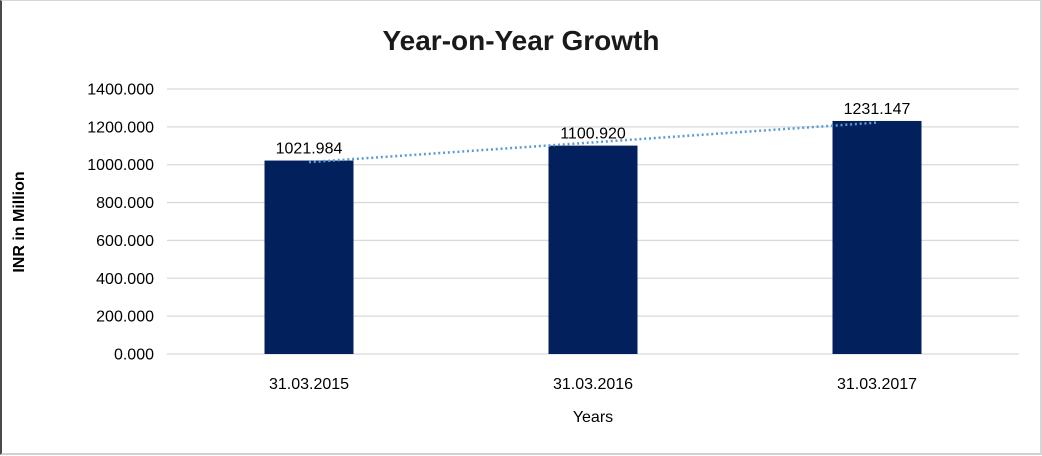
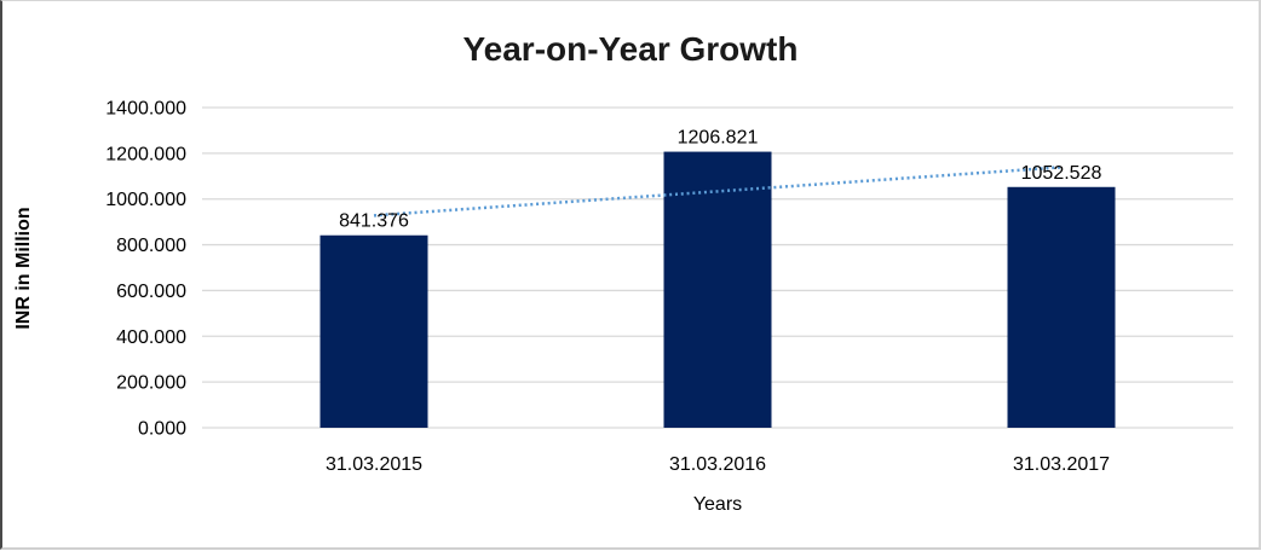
31.03.2015: 1021.984 -> 841.376
31.03.2016: 1100.920 -> 1206.821
31.03.2017: 1231.147 -> 1052.528
